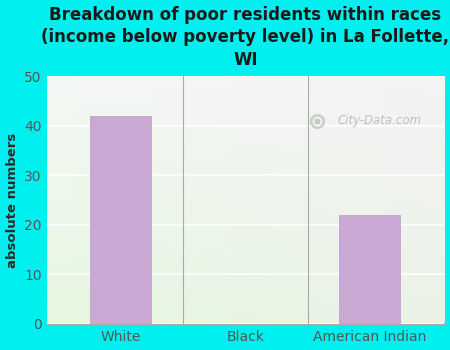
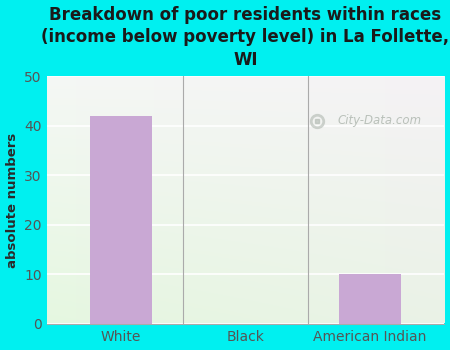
American Indian: 22 -> 10
